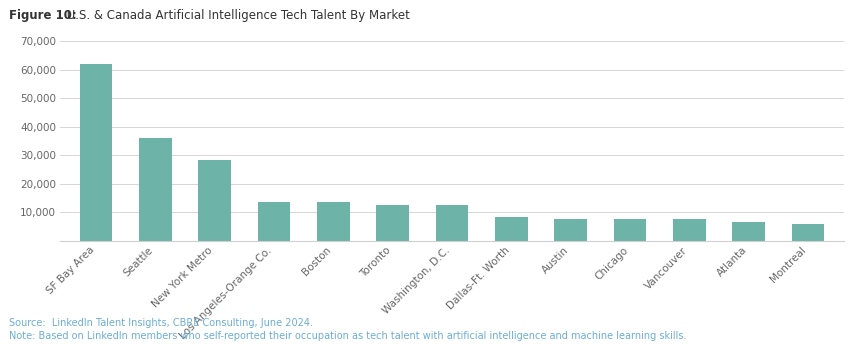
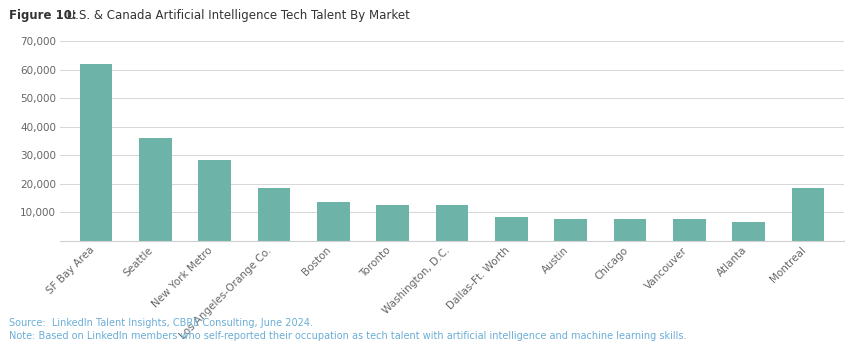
Los Angeles-Orange Co.: 13,500 -> 18,500
Montreal: 6,000 -> 18,500
